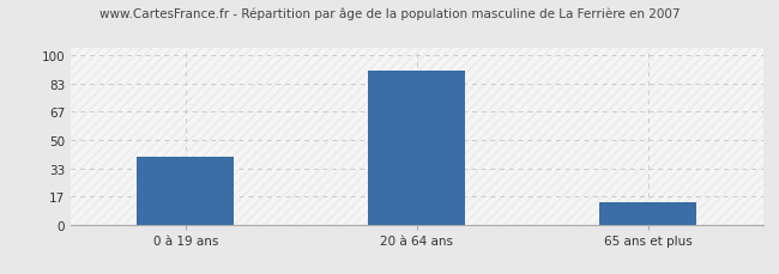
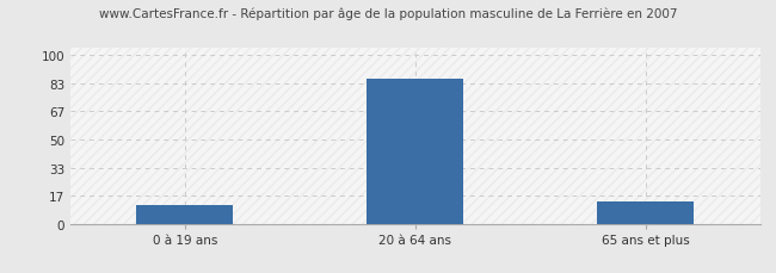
0 à 19 ans: 40 -> 11
20 à 64 ans: 91 -> 86
